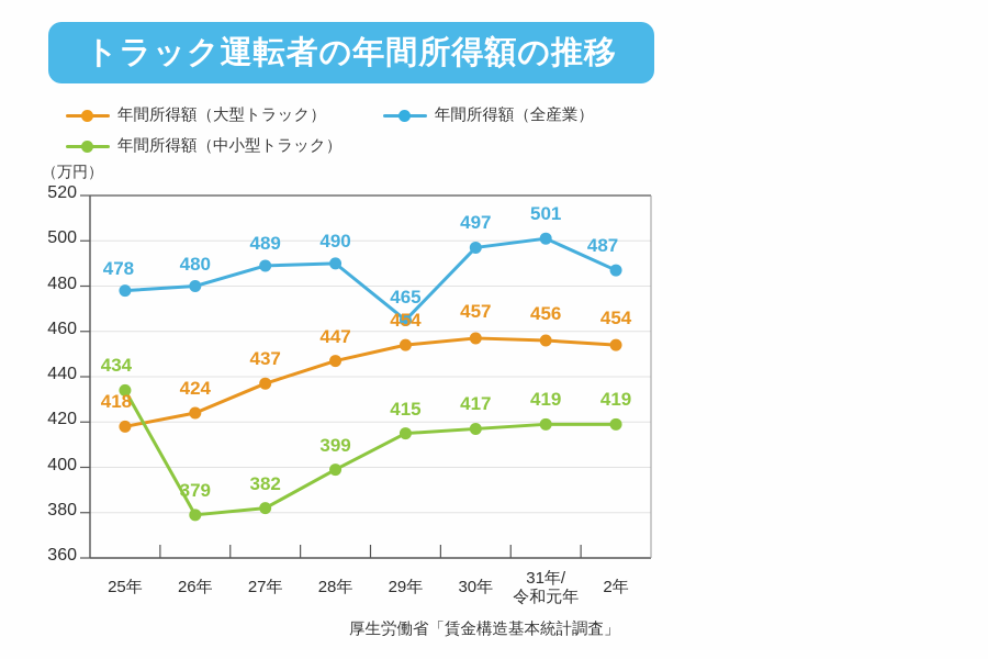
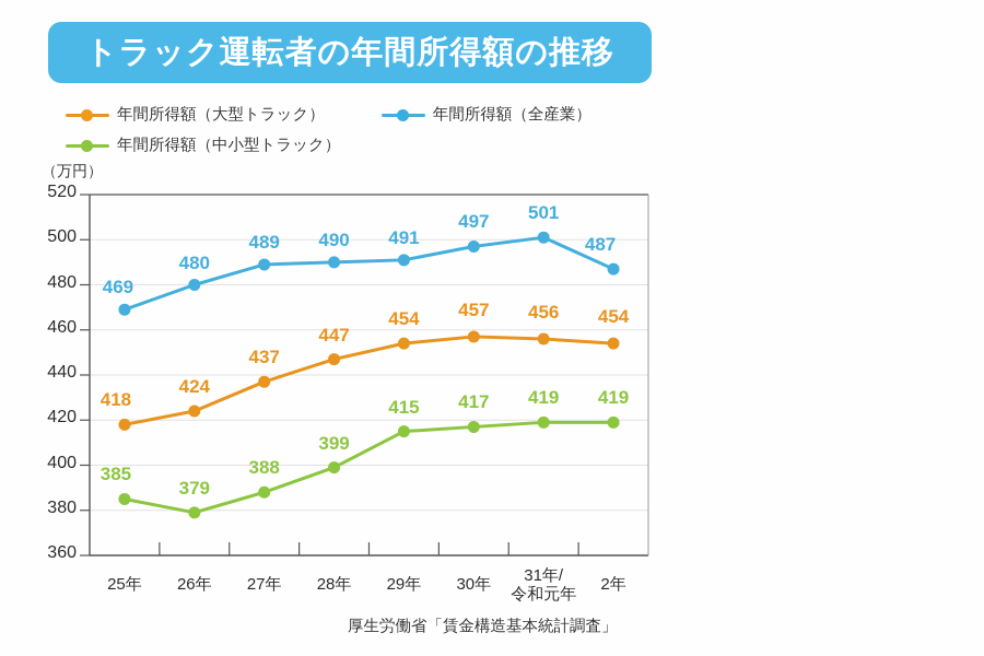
年間所得額（全産業）/25年: 478 -> 469
年間所得額（中小型トラック）/25年: 434 -> 385
年間所得額（中小型トラック）/27年: 382 -> 388
年間所得額（全産業）/29年: 465 -> 491
